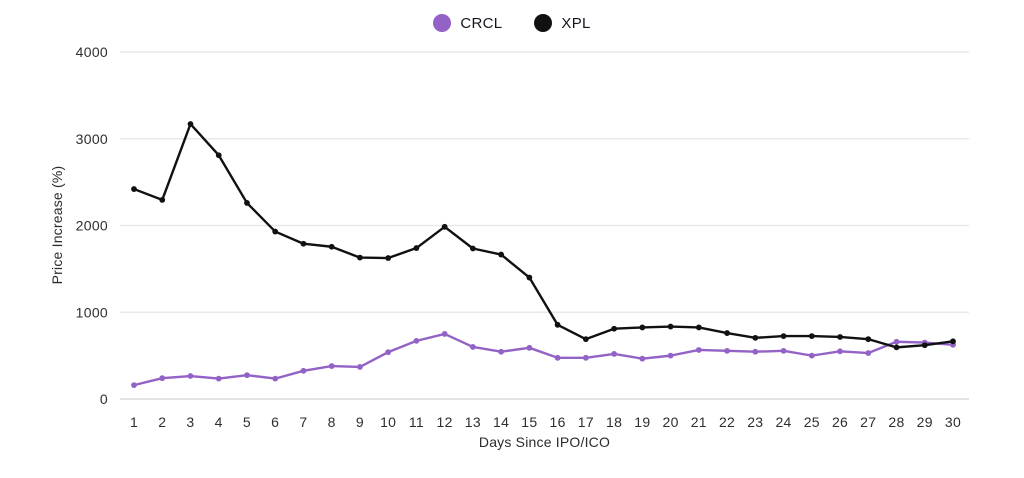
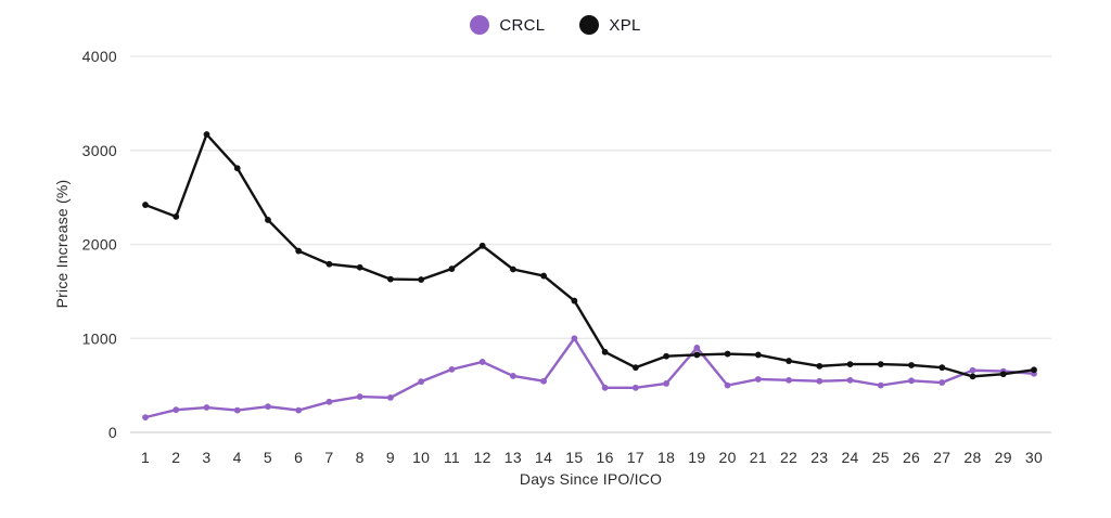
CRCL/15: 600 -> 1000
CRCL/19: 500 -> 900
